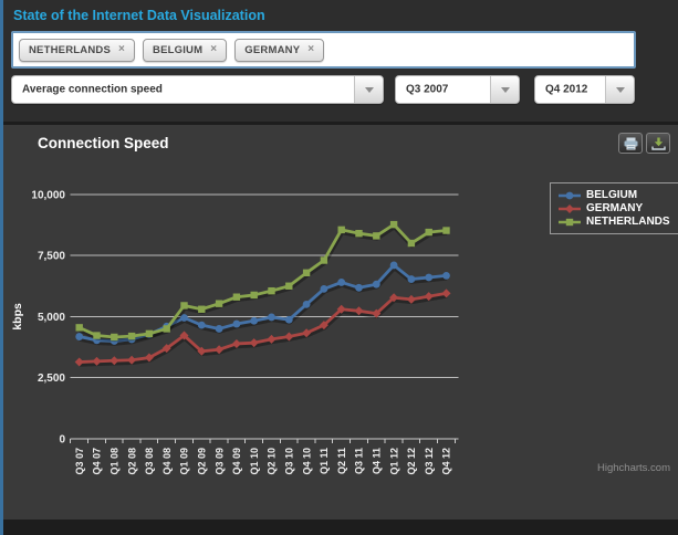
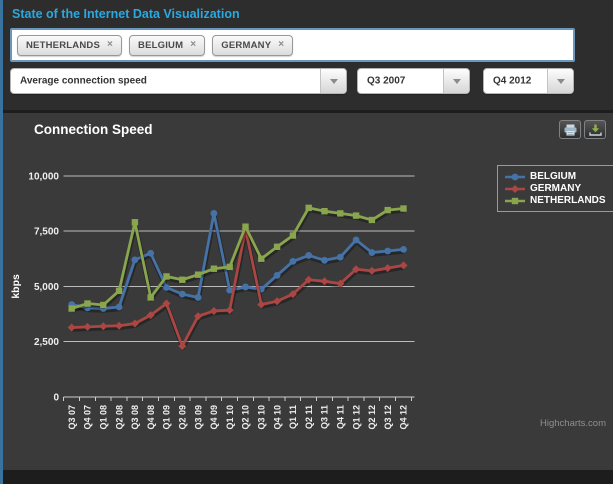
NETHERLANDS/Q3 07: 4600 -> 4000
NETHERLANDS/Q2 08: 4200 -> 4800
BELGIUM/Q3 08: 4300 -> 6200
NETHERLANDS/Q3 08: 4300 -> 7900
BELGIUM/Q4 08: 4600 -> 6500
GERMANY/Q2 09: 3600 -> 2300
BELGIUM/Q4 09: 4700 -> 8300
GERMANY/Q2 10: 4100 -> 7600
NETHERLANDS/Q2 10: 6000 -> 7700
NETHERLANDS/Q1 12: 8800 -> 8200
